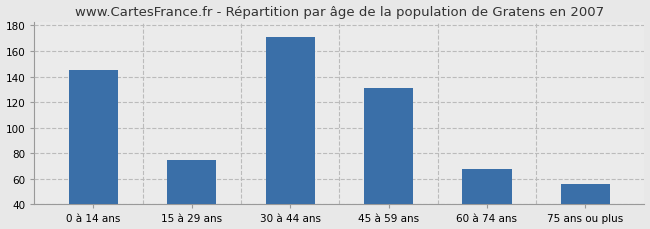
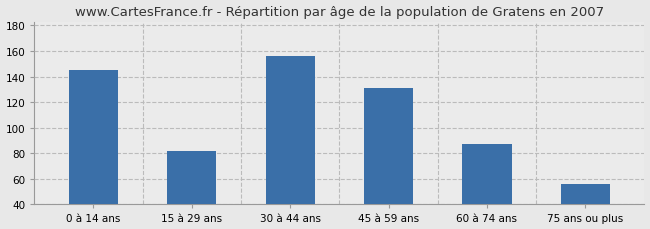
15 à 29 ans: 75 -> 82
30 à 44 ans: 171 -> 156
60 à 74 ans: 68 -> 87
